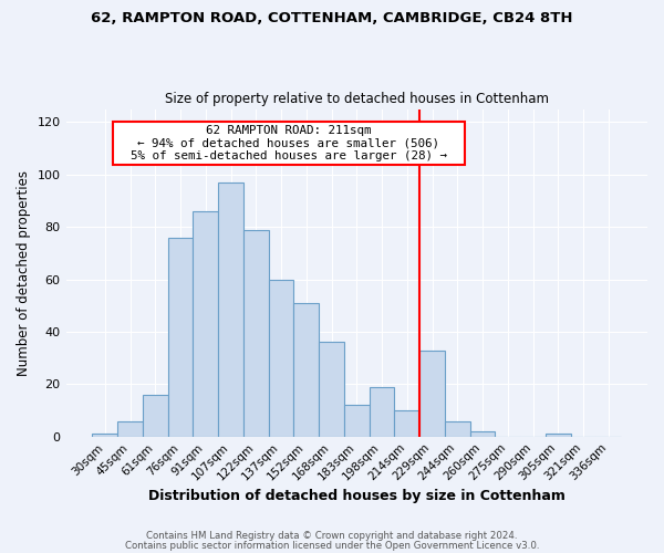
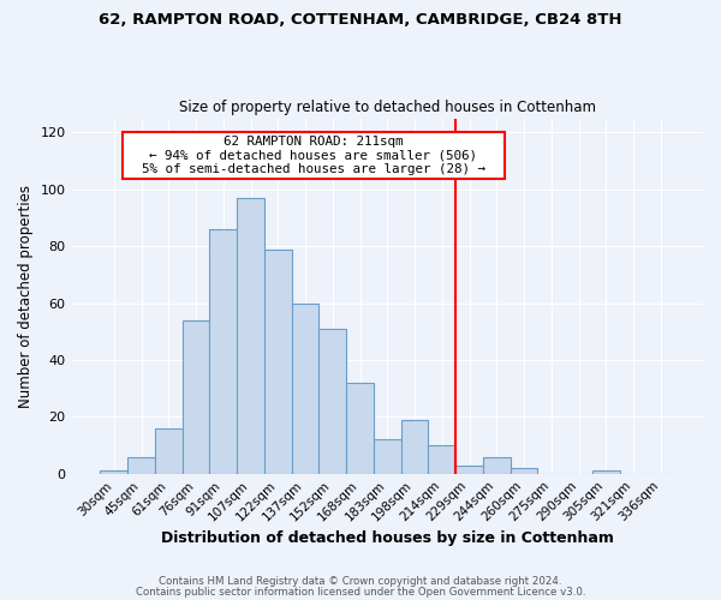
76sqm: 76 -> 54
168sqm: 36 -> 32
229sqm: 33 -> 3
